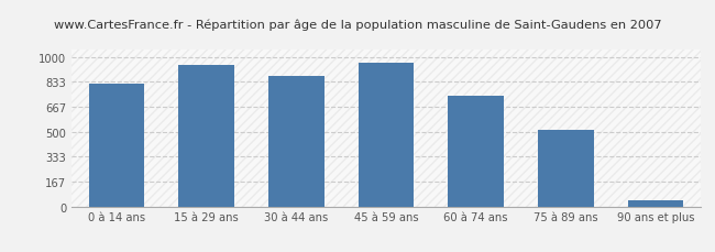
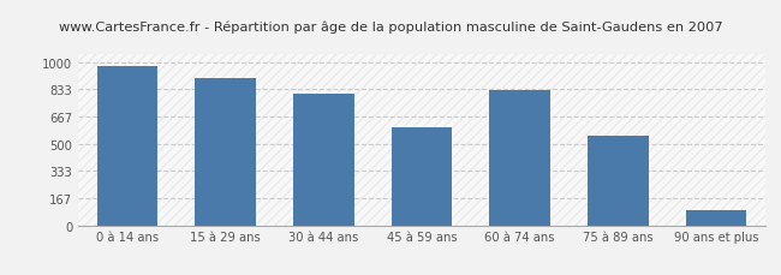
0 à 14 ans: 820 -> 980
15 à 29 ans: 950 -> 900
30 à 44 ans: 870 -> 810
45 à 59 ans: 960 -> 600
60 à 74 ans: 740 -> 830
75 à 89 ans: 510 -> 550
90 ans et plus: 40 -> 90
